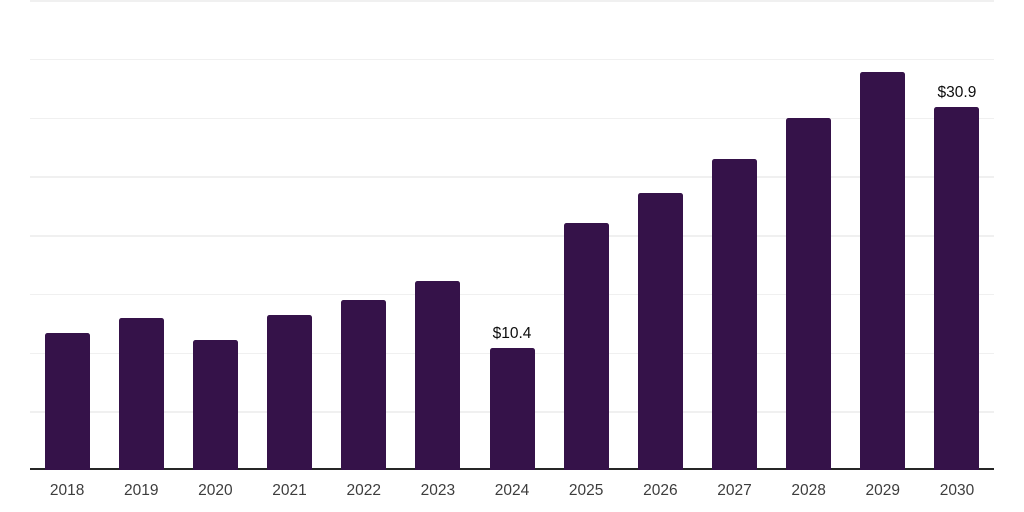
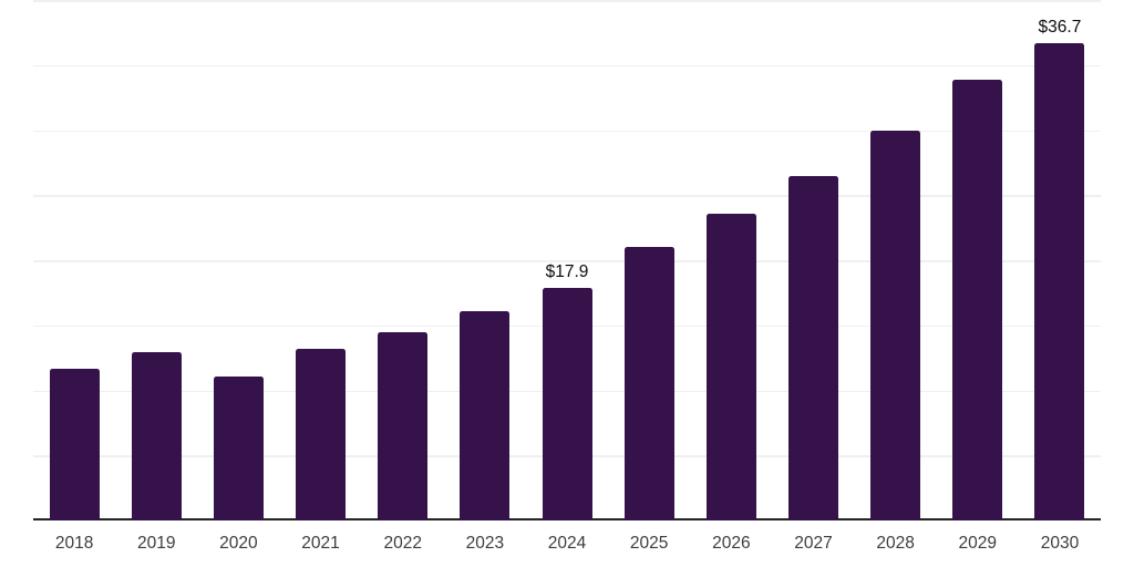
2024: $10.4 -> $17.9
2030: $30.9 -> $36.7
